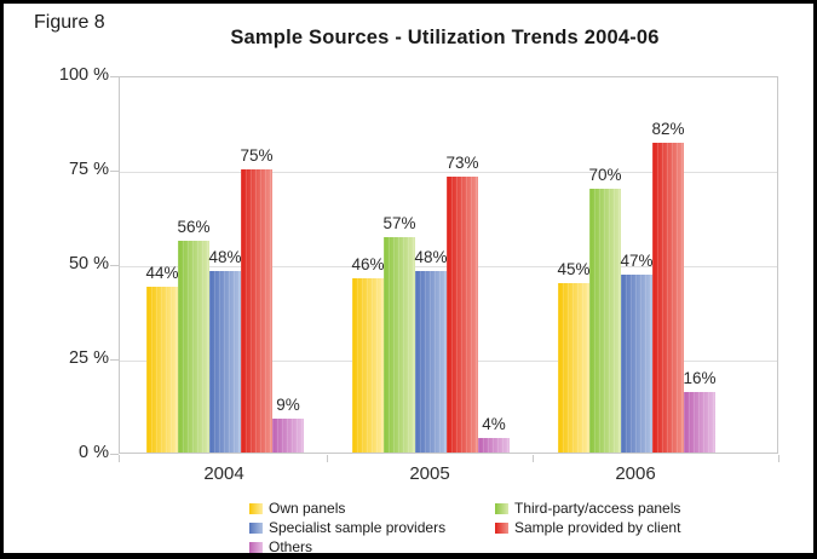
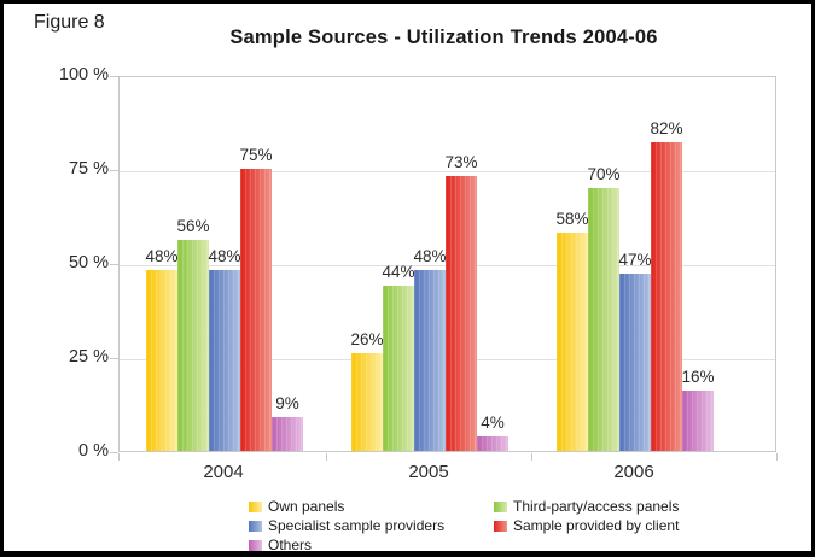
Own panels/2004: 44% -> 48%
Own panels/2005: 46% -> 26%
Third-party/access panels/2005: 57% -> 44%
Own panels/2006: 45% -> 58%
